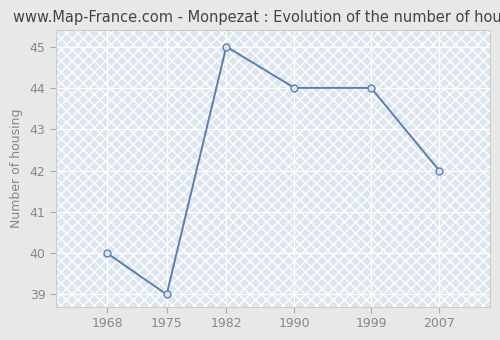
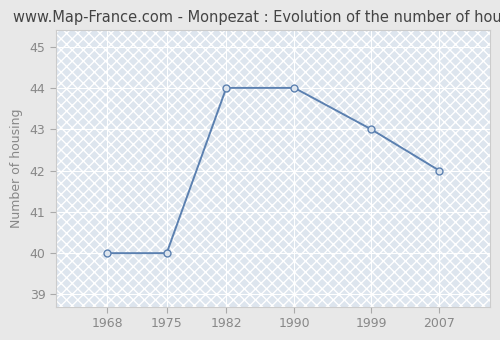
1975: 39 -> 40
1982: 45 -> 44
1999: 44 -> 43
